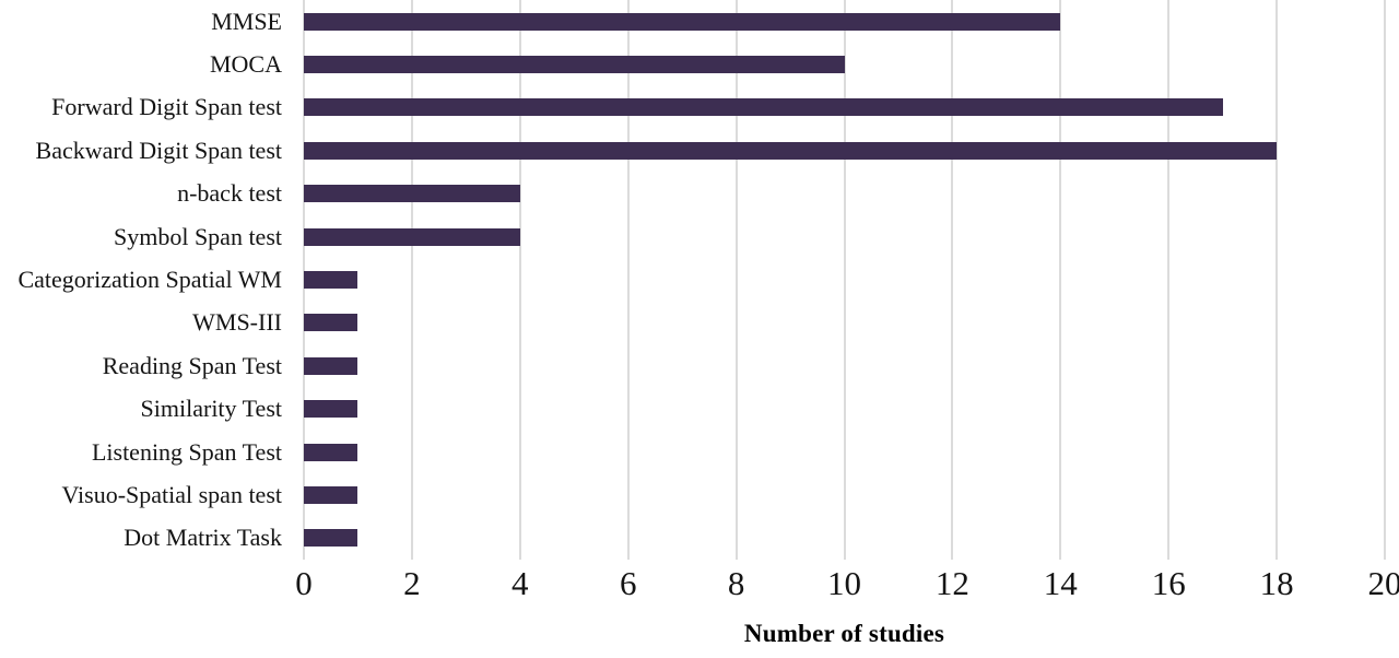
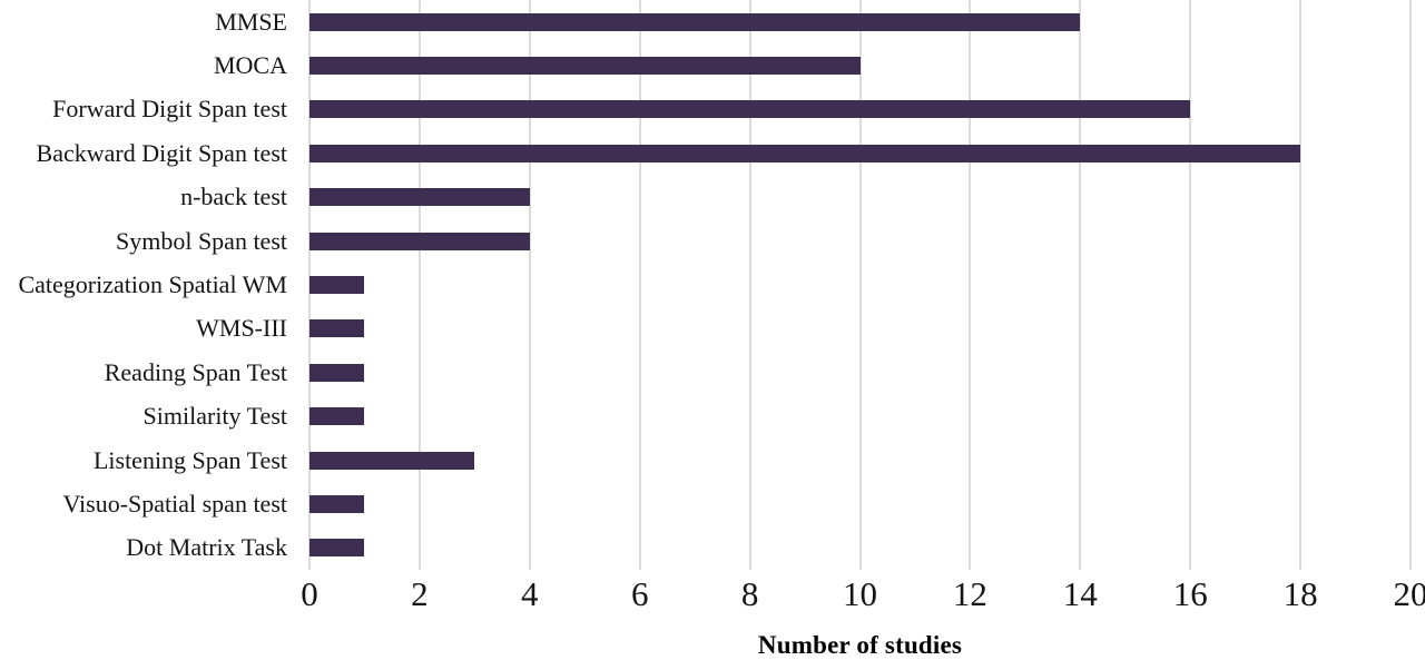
Forward Digit Span test: 17 -> 16
Listening Span Test: 1 -> 3
